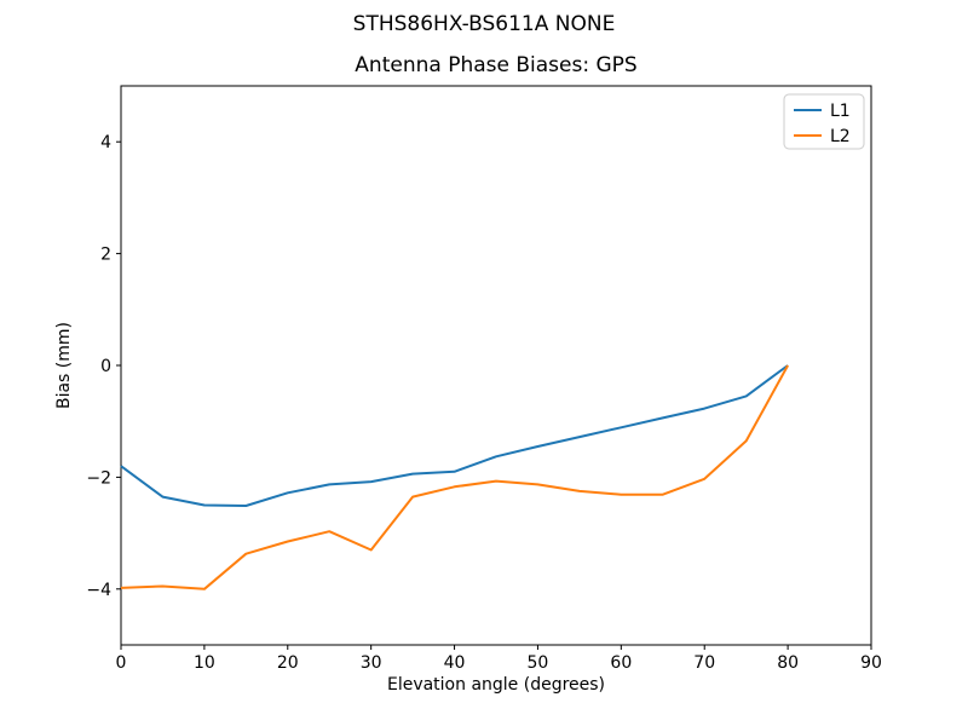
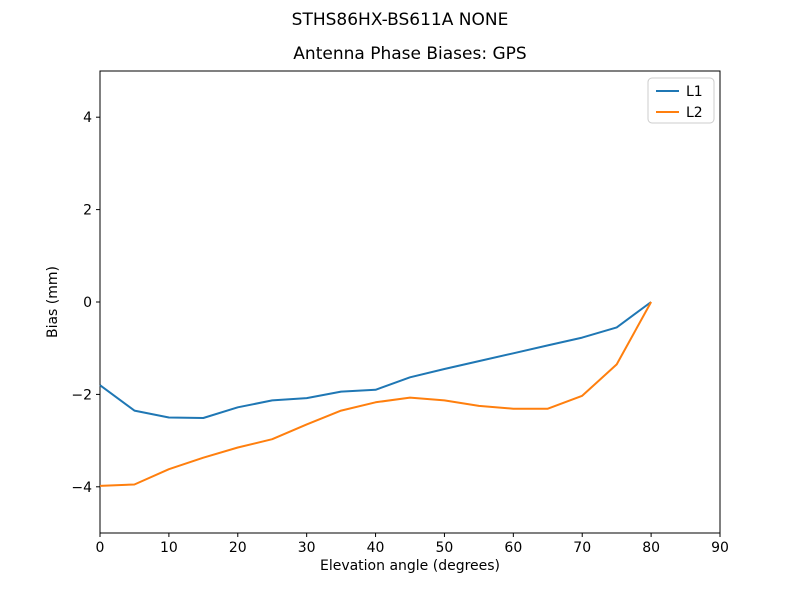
L2/10: -4.0 -> -3.6
L2/30: -3.3 -> -2.6
